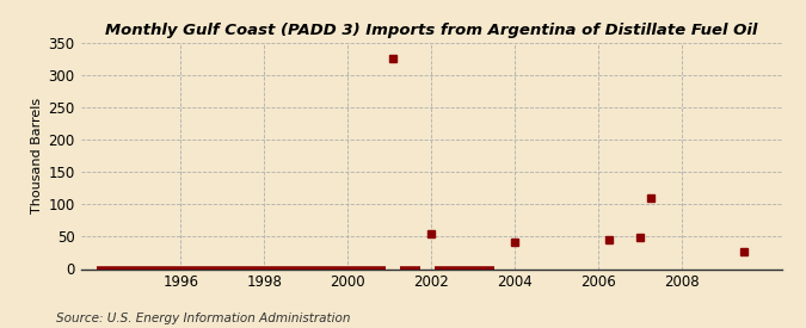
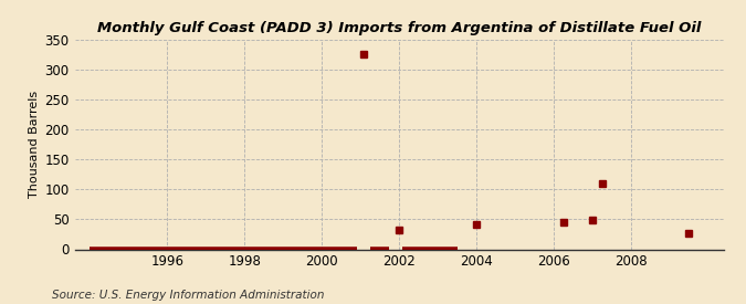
2002: 55 -> 32
